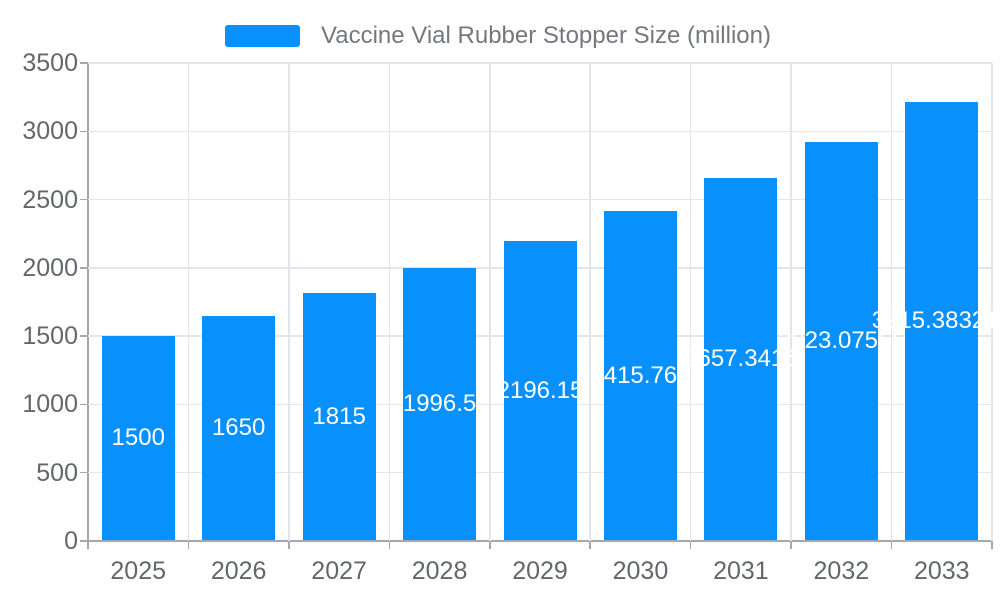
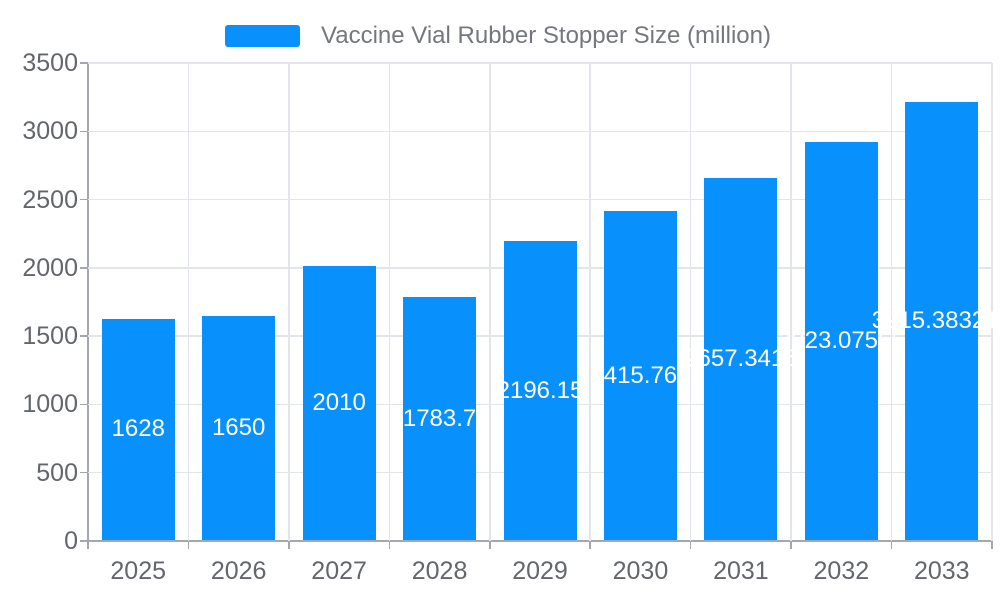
2025: 1500 -> 1628
2027: 1815 -> 2010
2028: 1996.5 -> 1783.7
